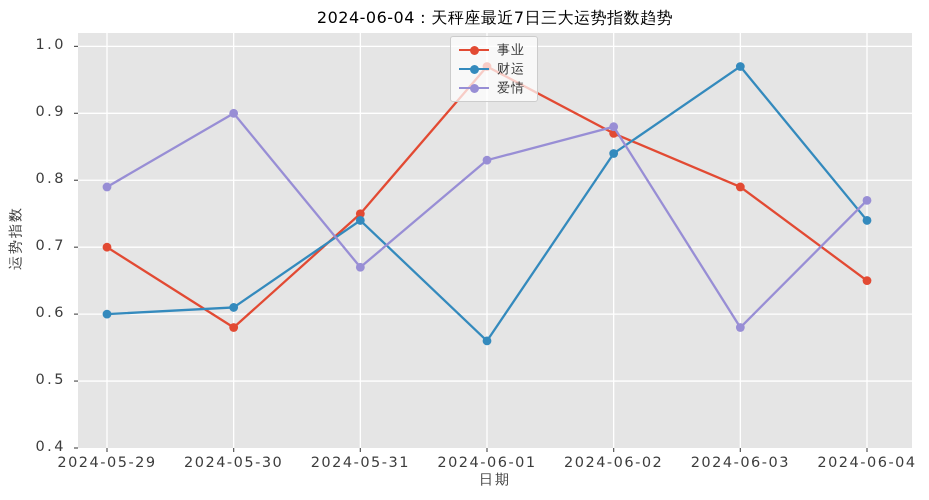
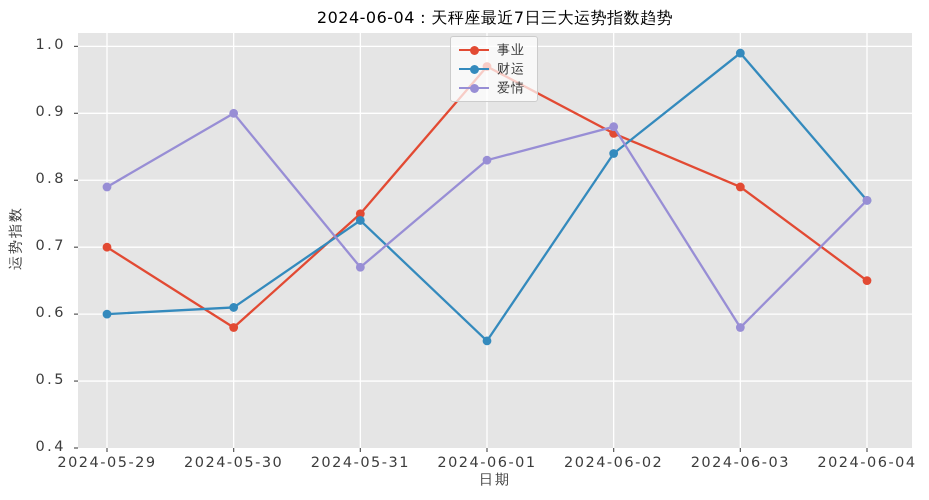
财运/2024-06-03: 0.97 -> 0.99
财运/2024-06-04: 0.74 -> 0.77
